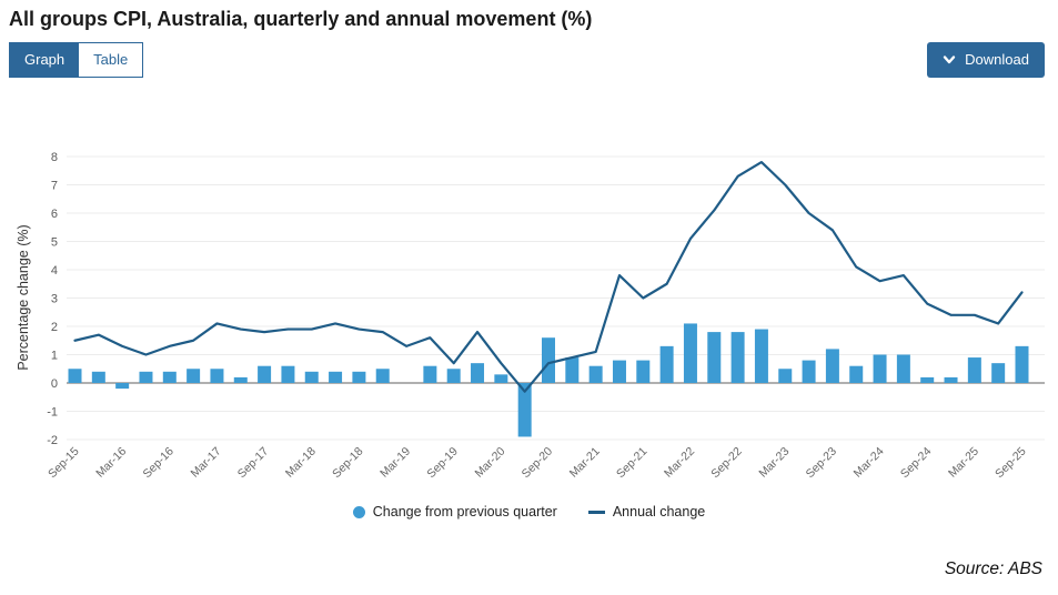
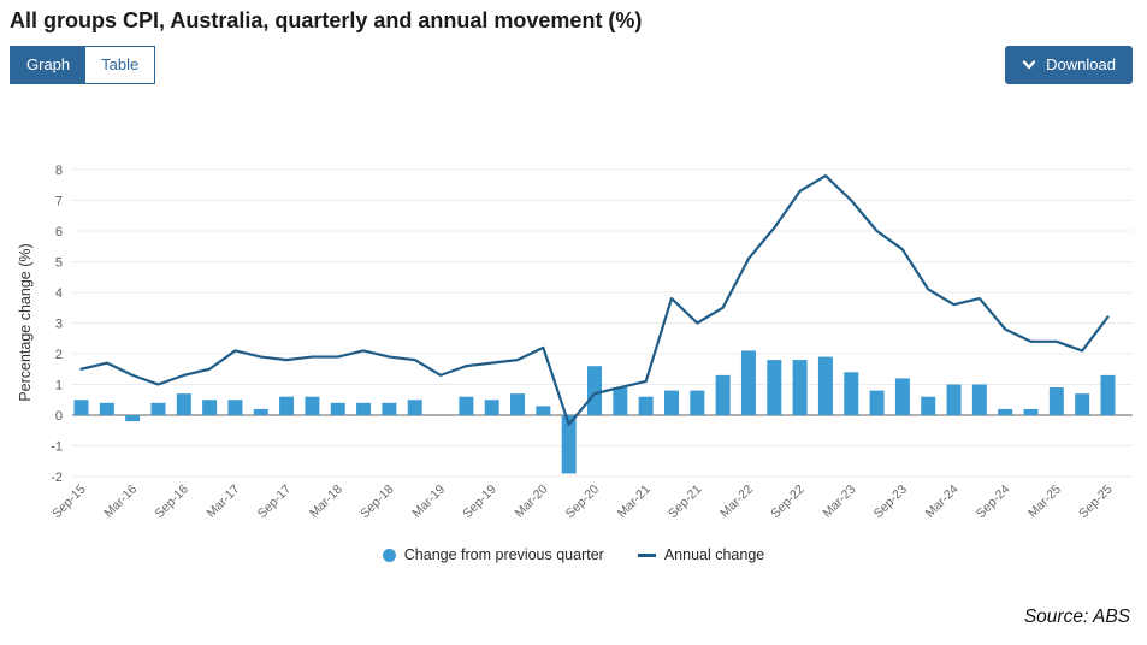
Change from previous quarter/Sep-16: 0.4 -> 0.7
Annual change/Sep-19: 0.7 -> 1.7
Annual change/Mar-20: 0.7 -> 2.2
Change from previous quarter/Mar-23: 0.5 -> 1.4
